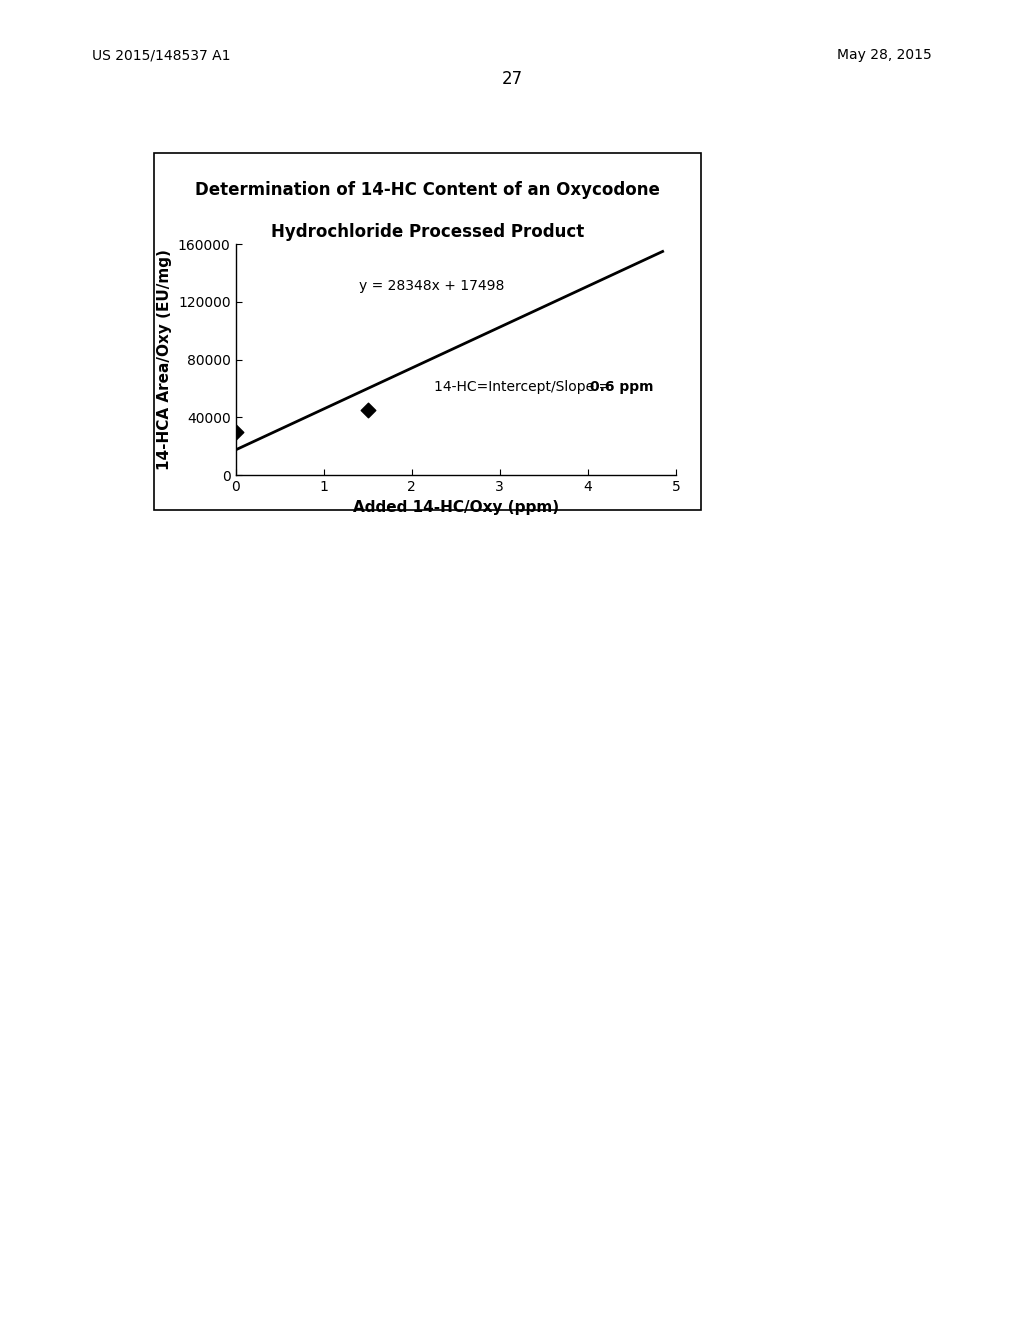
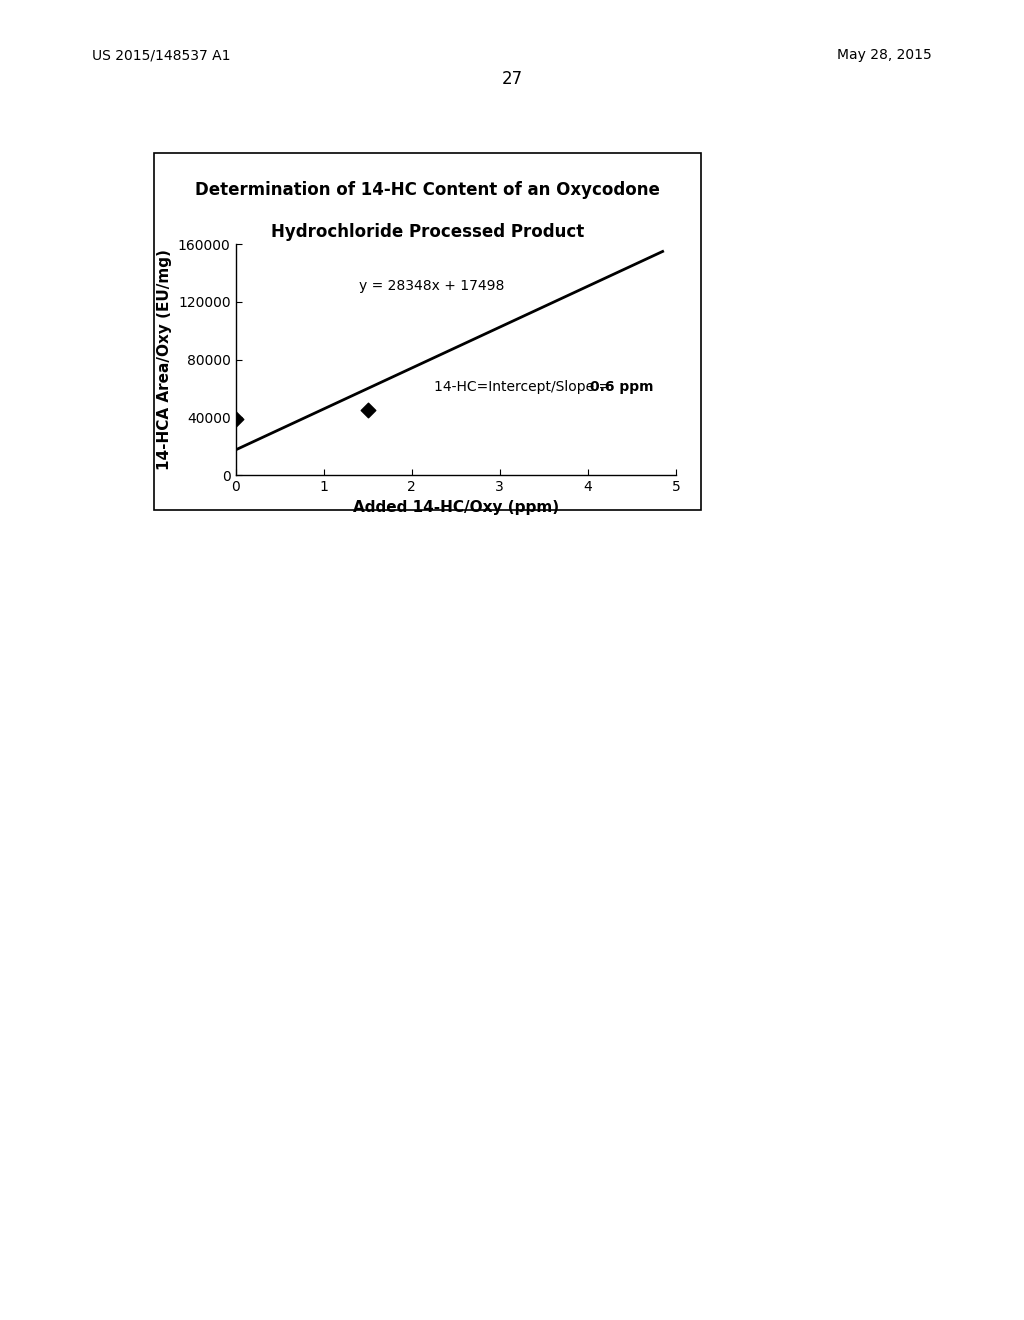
0: 30000 -> 39000
